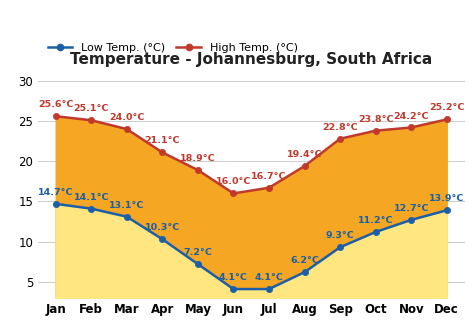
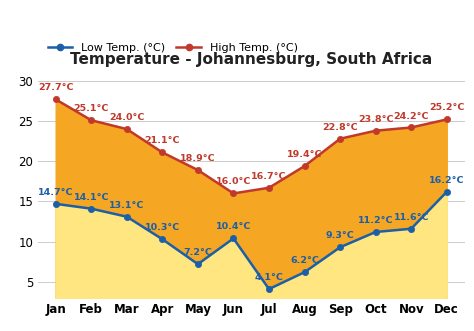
High Temp. (°C)/Jan: 25.6°C -> 27.7°C
Low Temp. (°C)/Jun: 4.1°C -> 10.4°C
Low Temp. (°C)/Nov: 12.7°C -> 11.6°C
Low Temp. (°C)/Dec: 13.9°C -> 16.2°C
